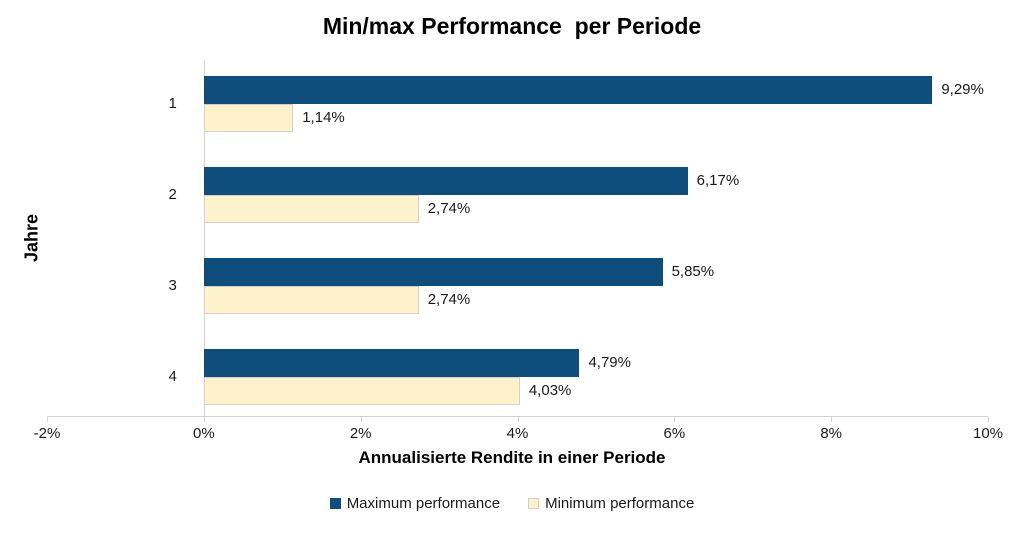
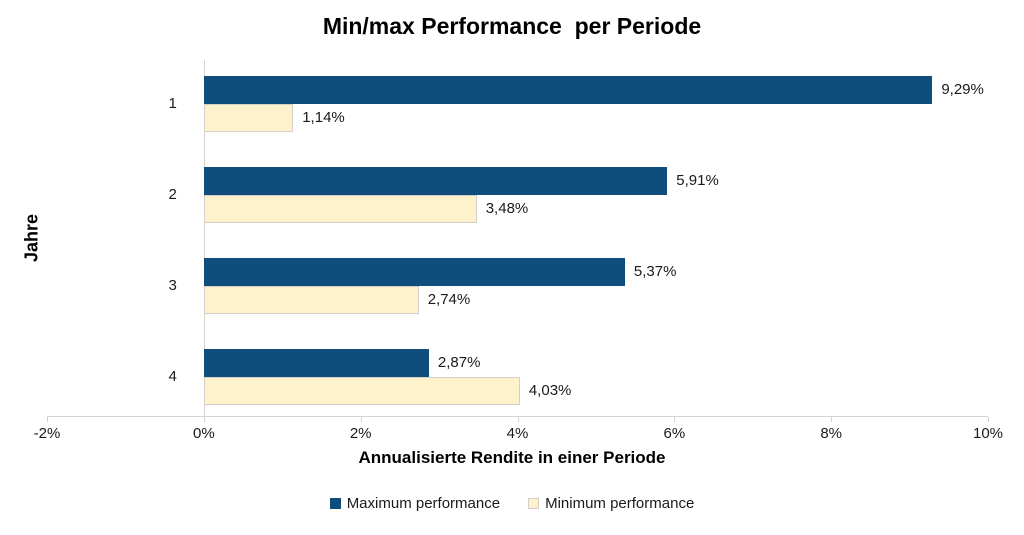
Maximum performance/2: 6,17% -> 5,91%
Minimum performance/2: 2,74% -> 3,48%
Maximum performance/3: 5,85% -> 5,37%
Maximum performance/4: 4,79% -> 2,87%
